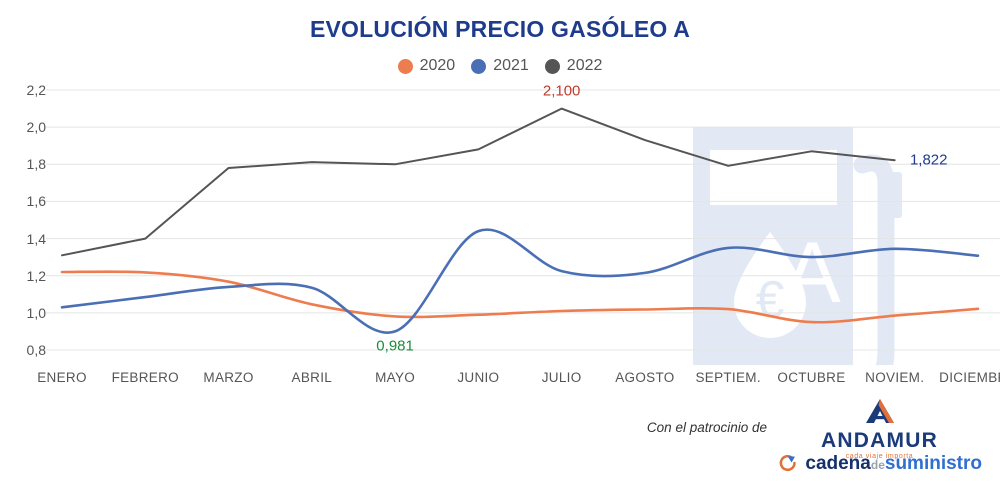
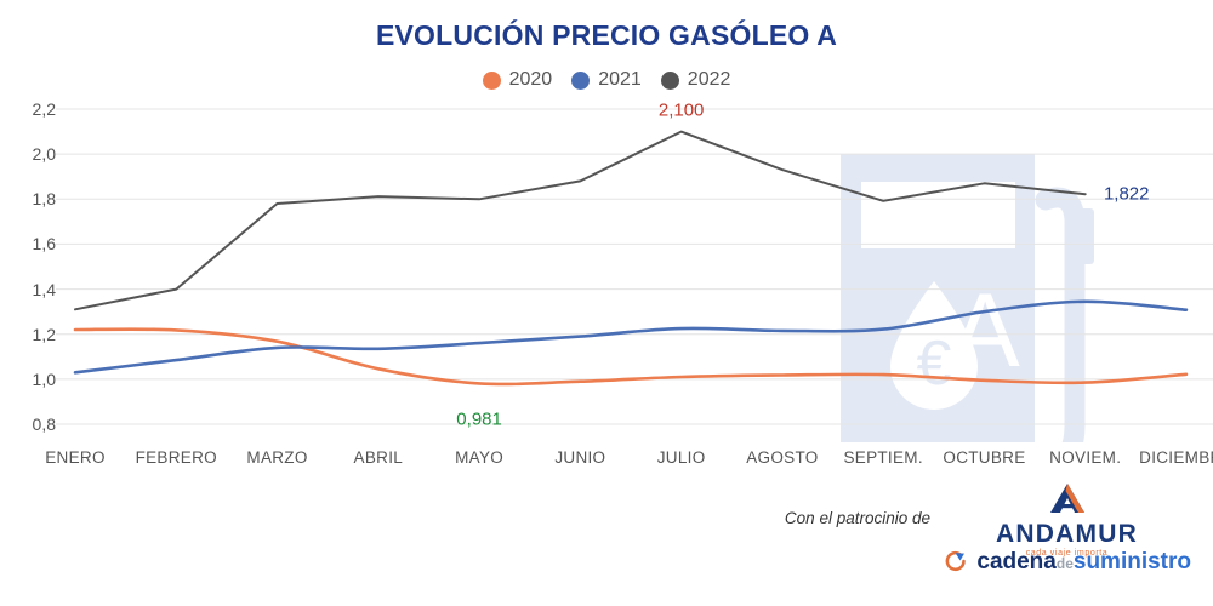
2021/MAYO: 0,90 -> 1,16
2021/JUNIO: 1,44 -> 1,19
2021/SEPTIEM.: 1,35 -> 1,22
2020/OCTUBRE: 0,95 -> 0,99
